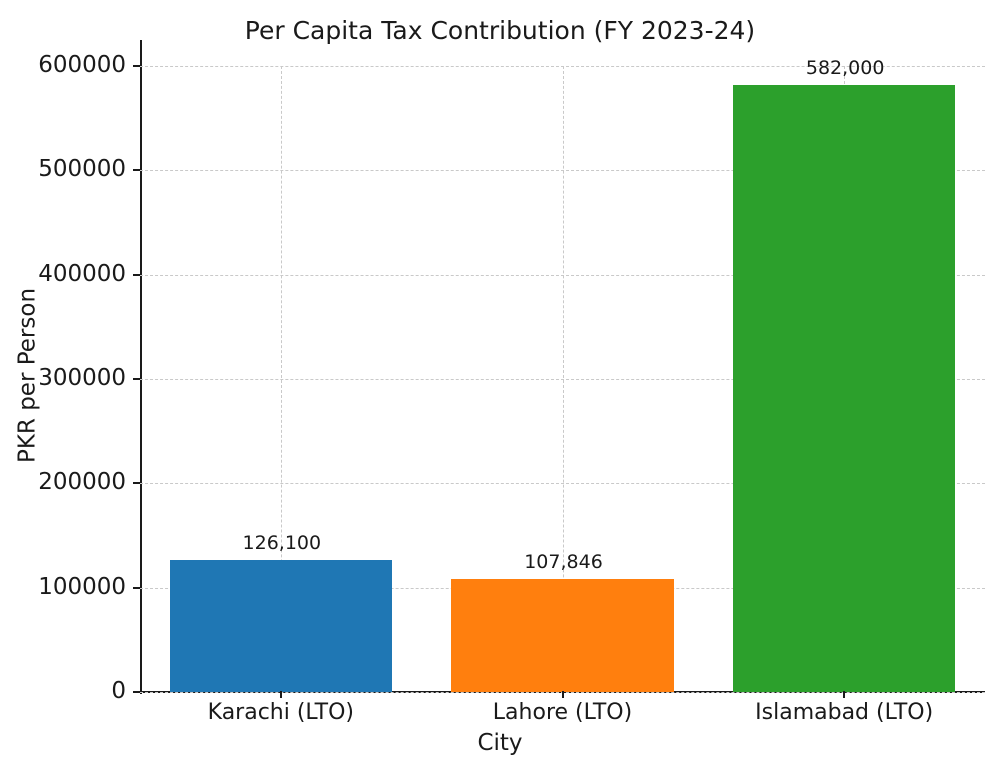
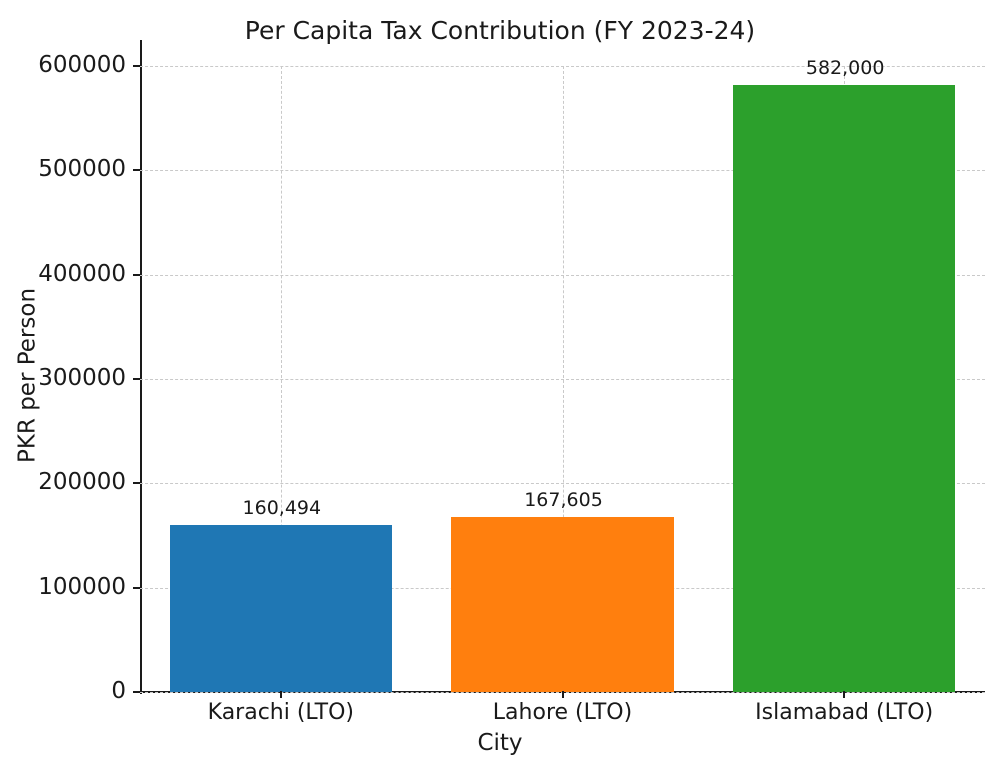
Karachi (LTO): 126,100 -> 160,494
Lahore (LTO): 107,846 -> 167,605
